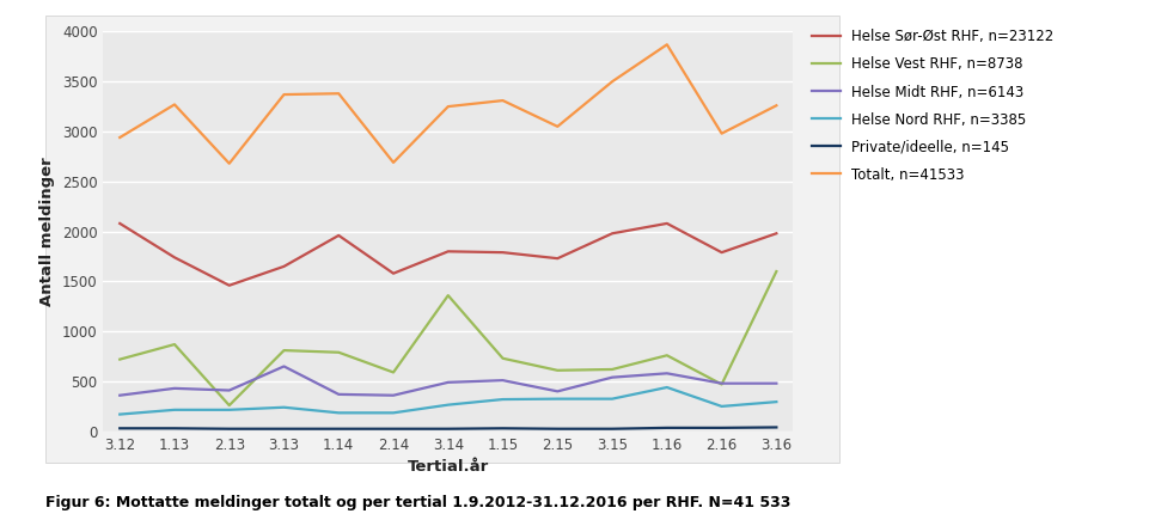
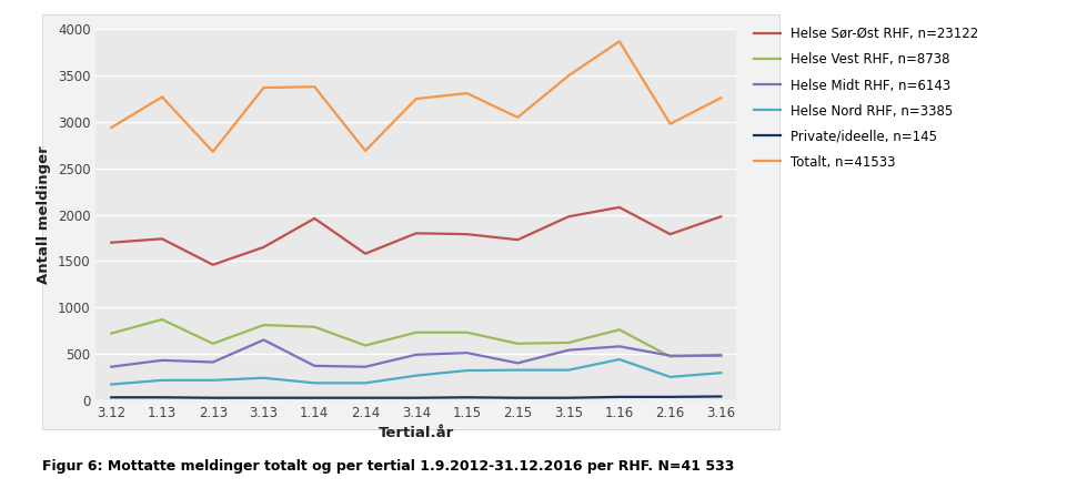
Helse Sør-Øst RHF, n=23122/3.12: 2080 -> 1700
Helse Vest RHF, n=8738/2.13: 260 -> 610
Helse Vest RHF, n=8738/3.14: 1360 -> 730
Helse Vest RHF, n=8738/3.16: 1600 -> 490
